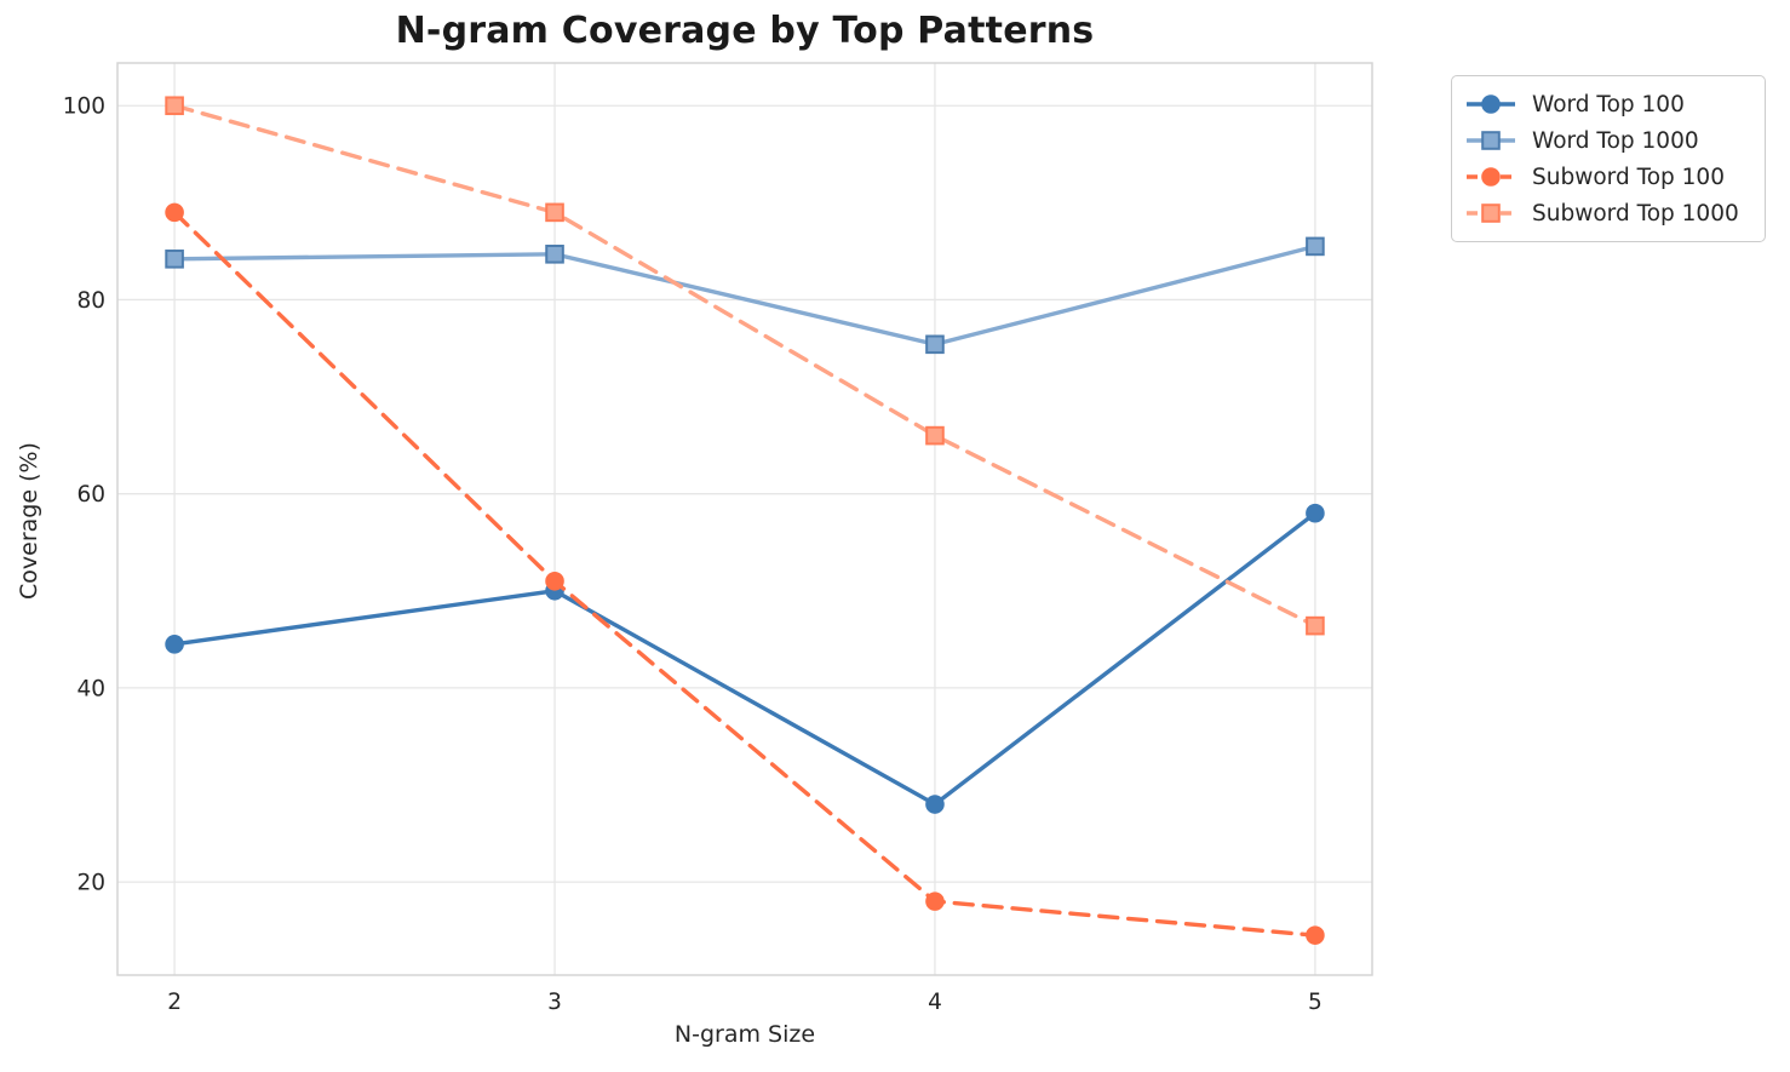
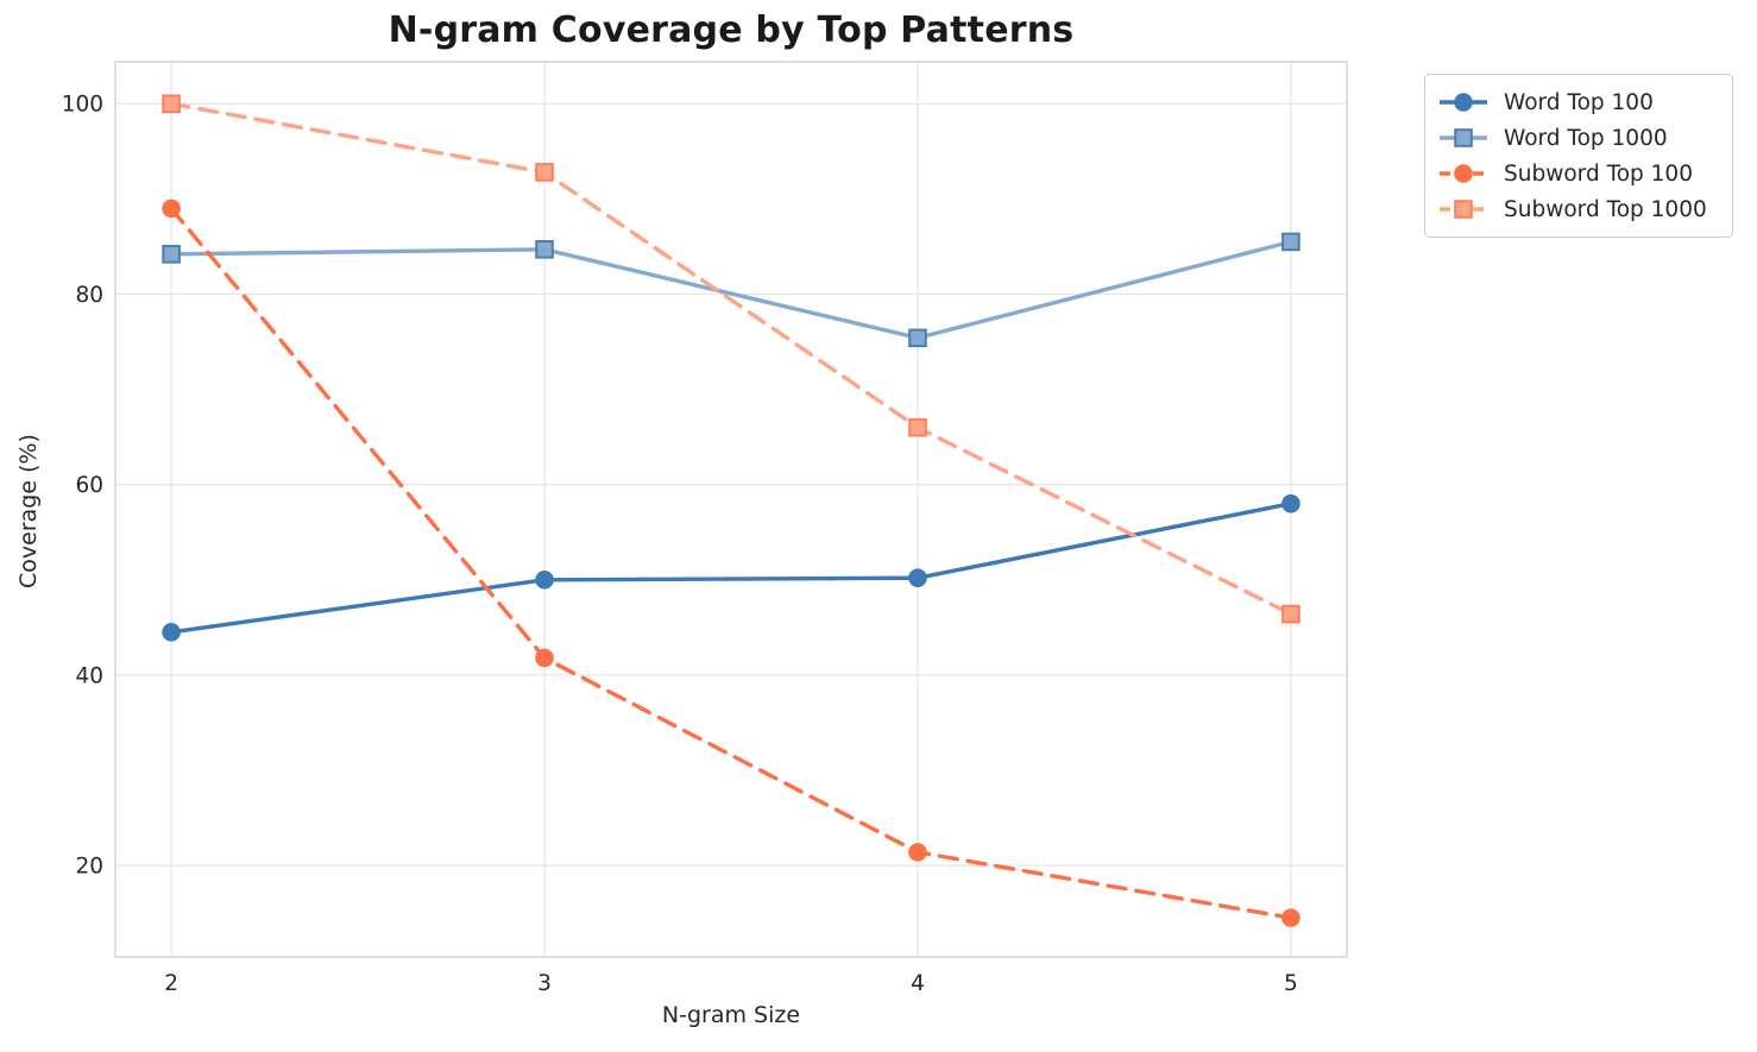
Subword Top 100/3: 51 -> 42
Subword Top 1000/3: 89 -> 93
Word Top 100/4: 28 -> 50
Subword Top 100/4: 18 -> 21
